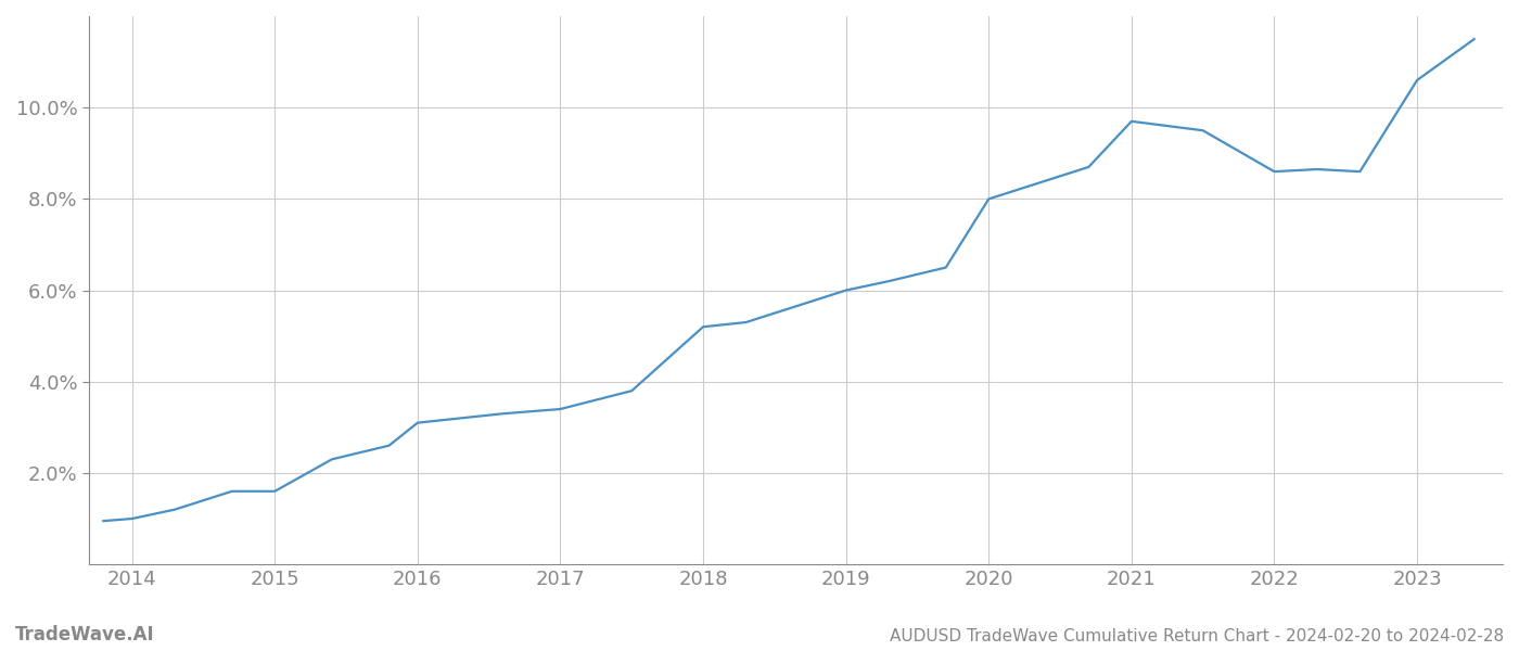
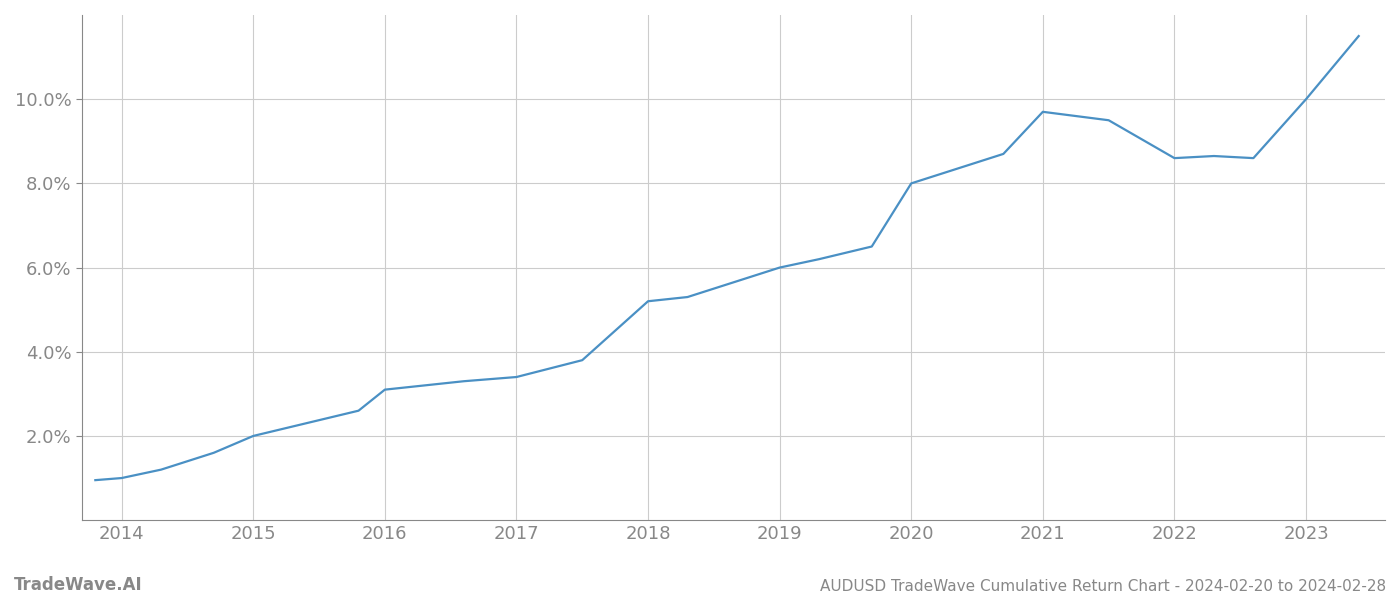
2015: 1.60% -> 2.00%
2023: 10.60% -> 10.00%
